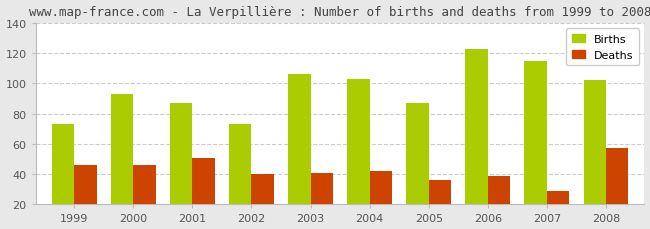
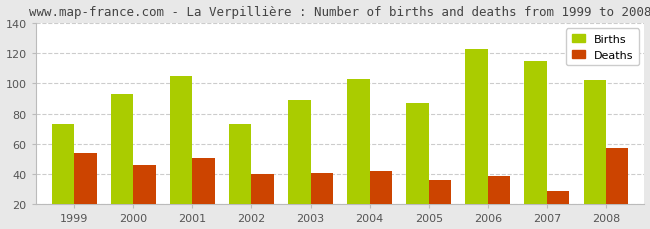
Deaths/1999: 46 -> 54
Births/2001: 87 -> 105
Births/2003: 106 -> 89
